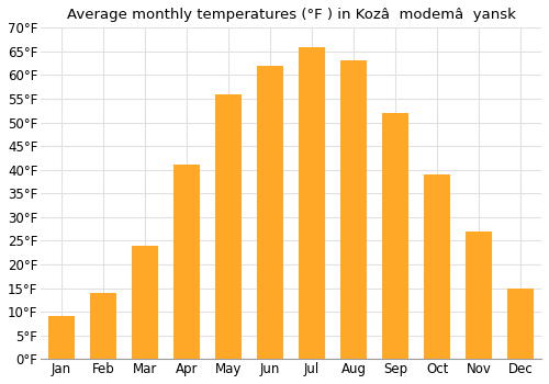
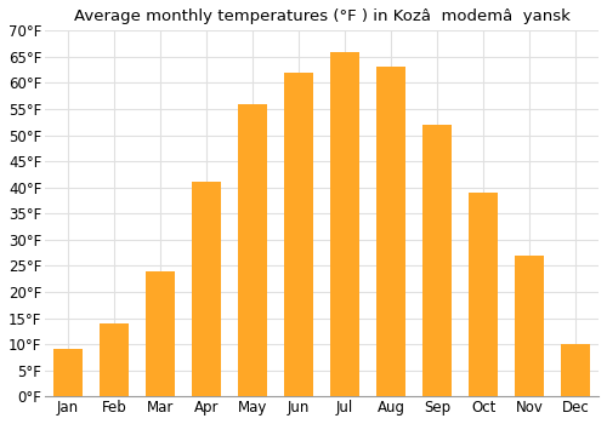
Dec: 15°F -> 10°F
